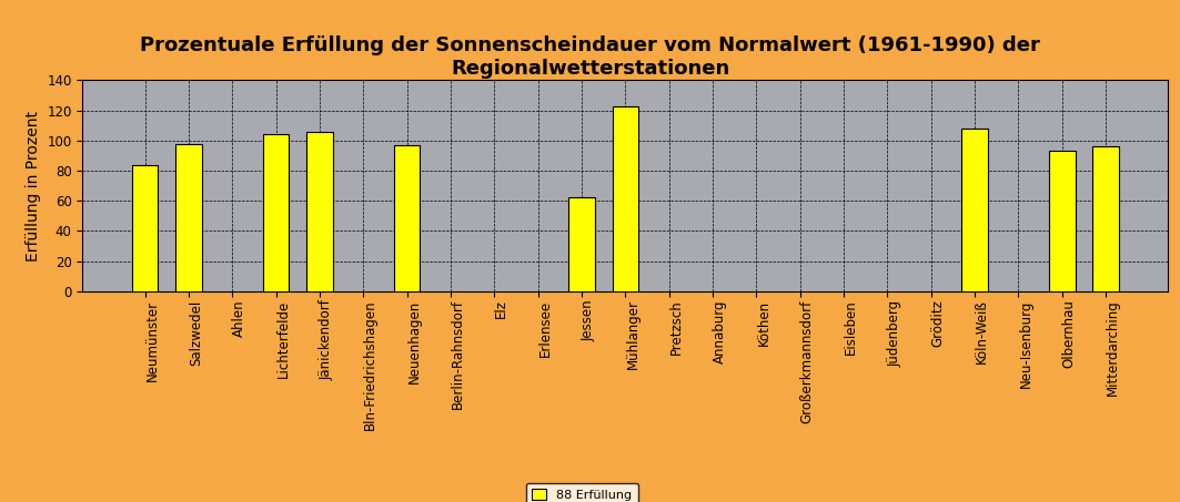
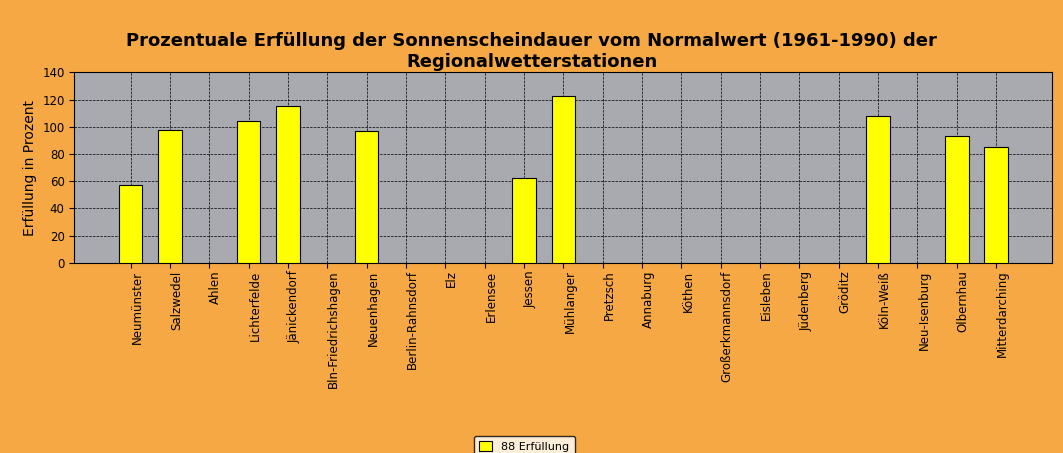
Neumünster: 84 -> 57
Jänickendorf: 106 -> 115
Mitterdarching: 96 -> 85
